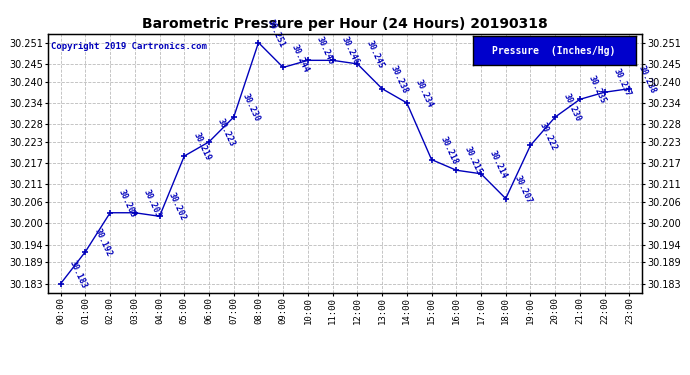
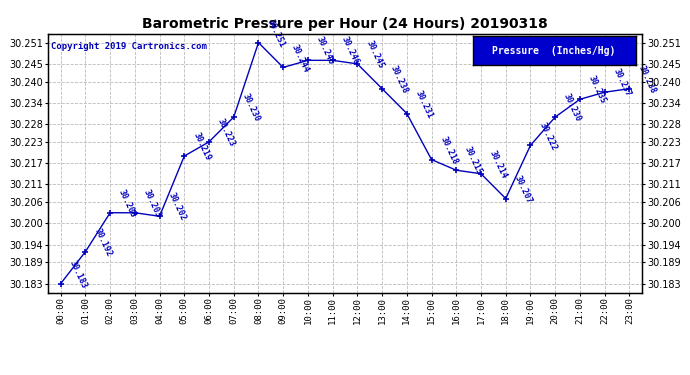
14:00: 30.234 -> 30.231
